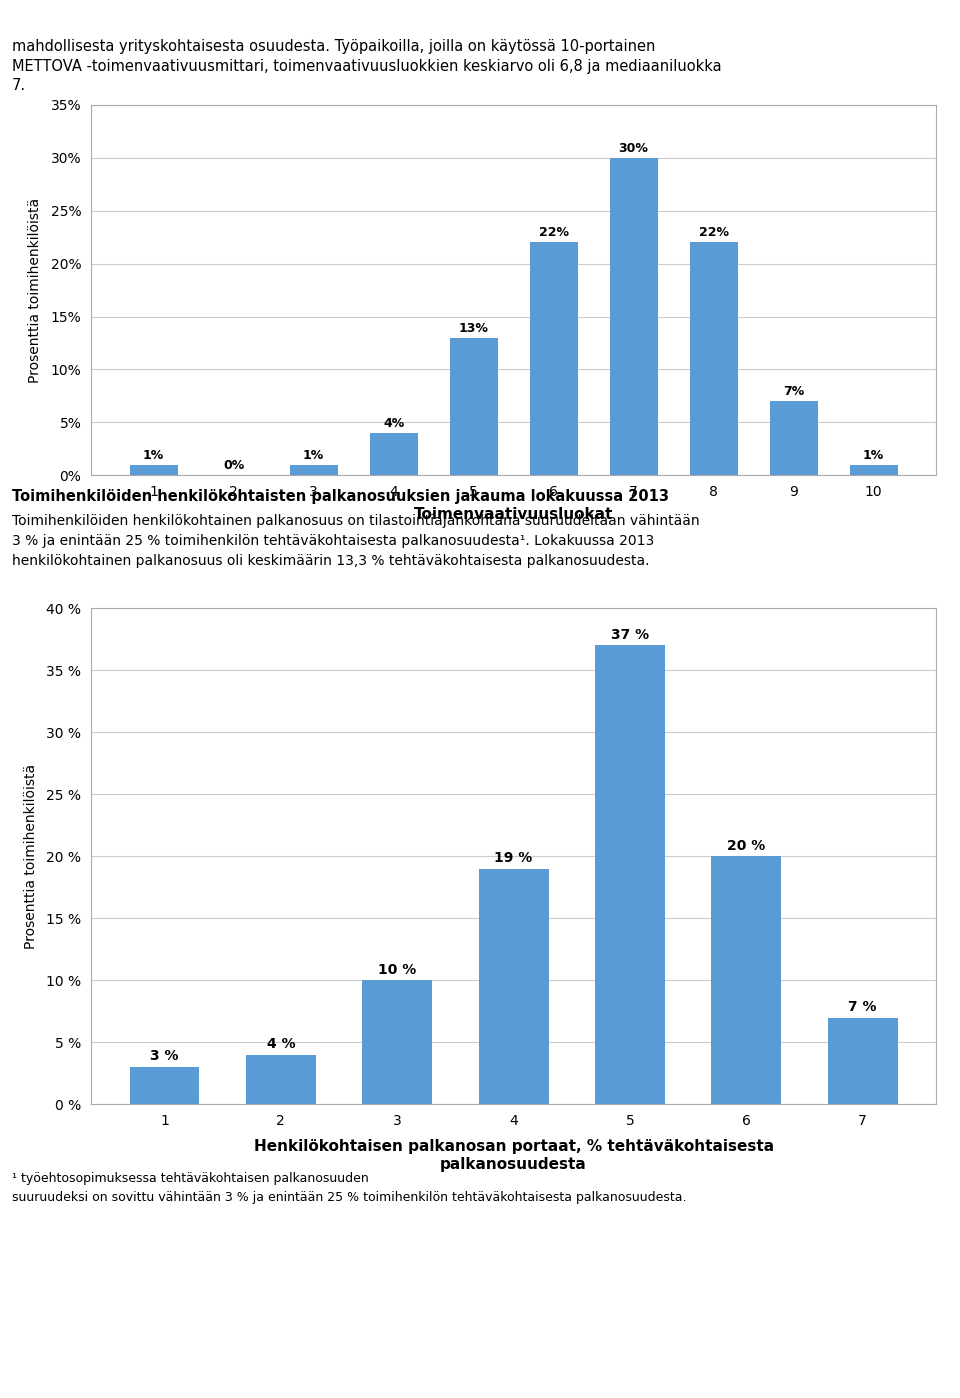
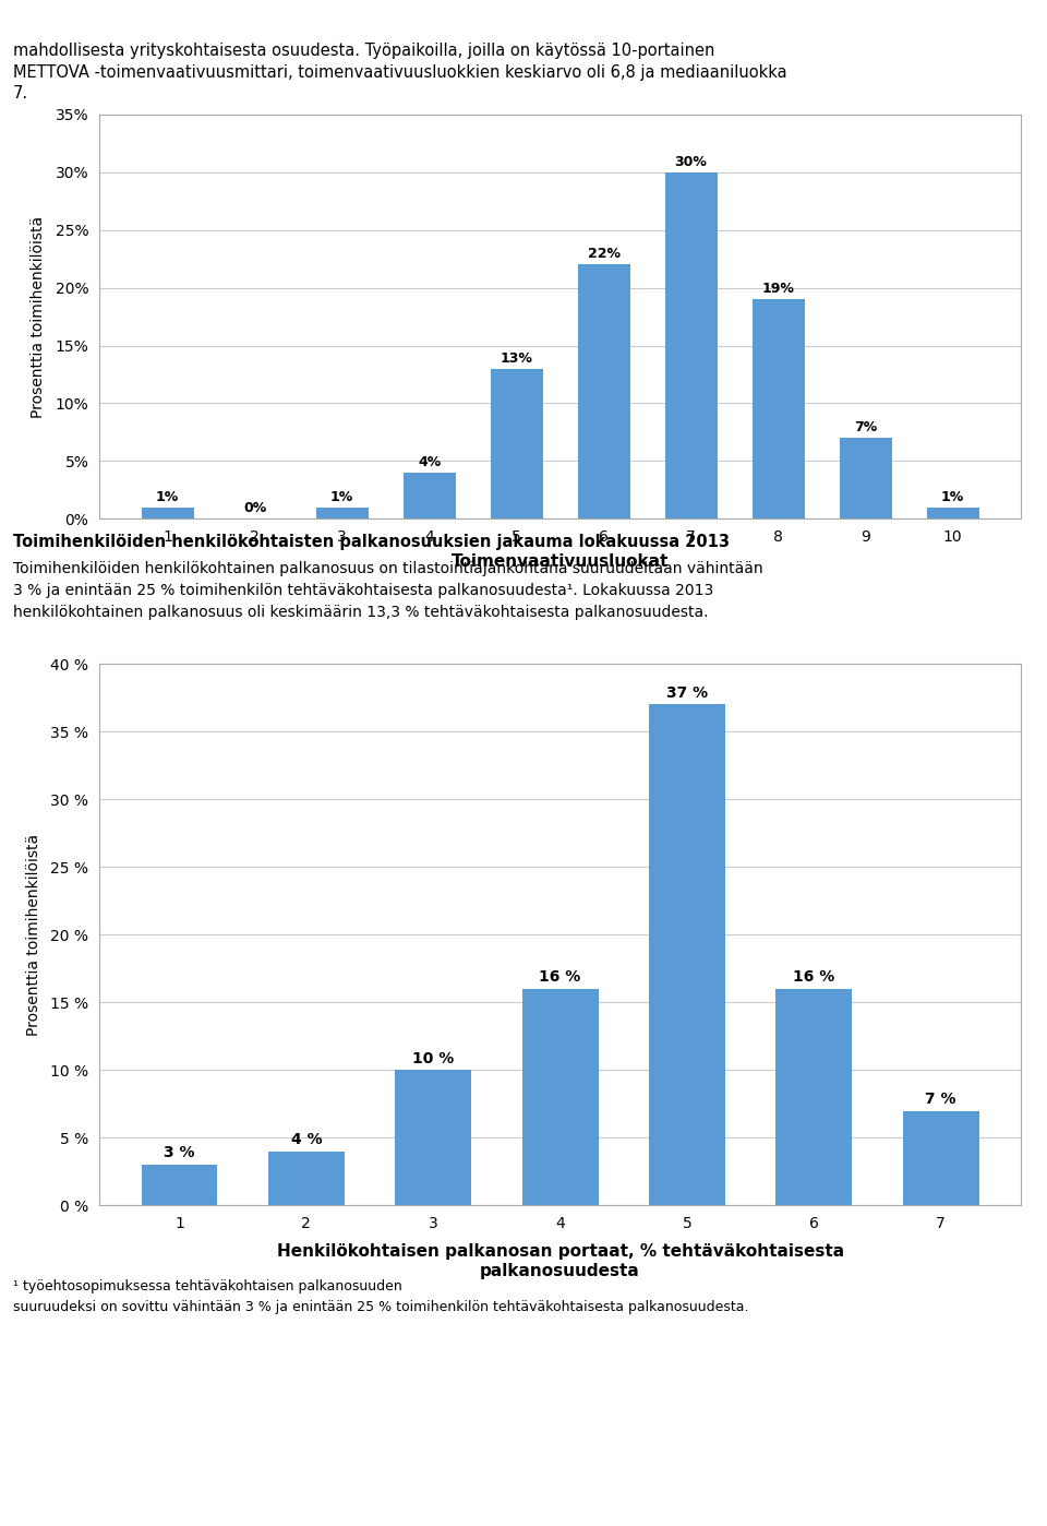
8: 22% -> 19%
4: 19 -> 16
6: 20 -> 16
